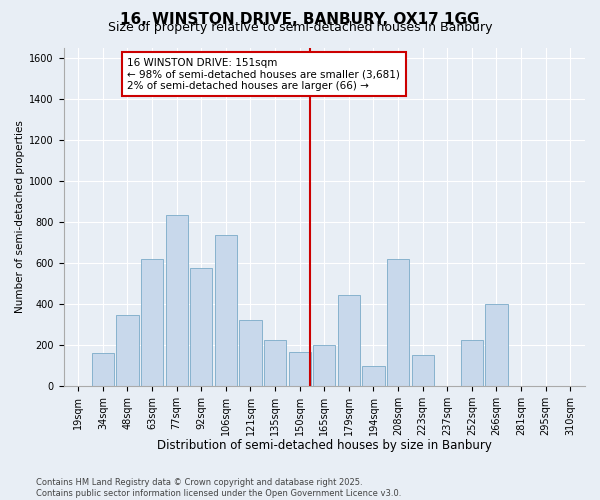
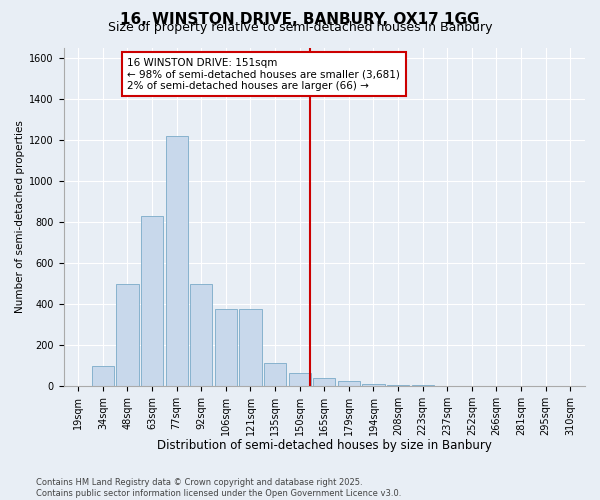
34sqm: 160 -> 100
48sqm: 345 -> 500
63sqm: 620 -> 830
77sqm: 835 -> 1220
92sqm: 575 -> 500
106sqm: 735 -> 375
121sqm: 320 -> 375
135sqm: 225 -> 115
150sqm: 165 -> 65
165sqm: 200 -> 40
179sqm: 445 -> 25
194sqm: 100 -> 10
208sqm: 620 -> 5
223sqm: 150 -> 3
252sqm: 225 -> 1
266sqm: 400 -> 1
